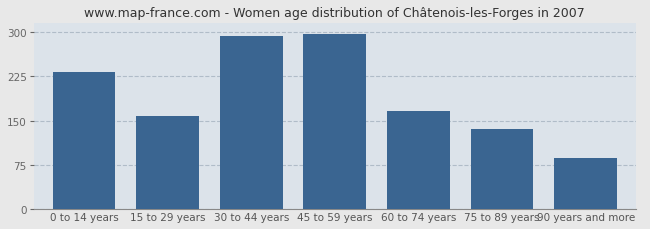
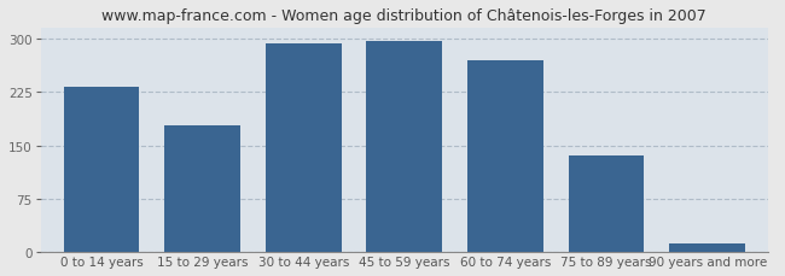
15 to 29 years: 158 -> 178
60 to 74 years: 166 -> 270
90 years and more: 86 -> 13
